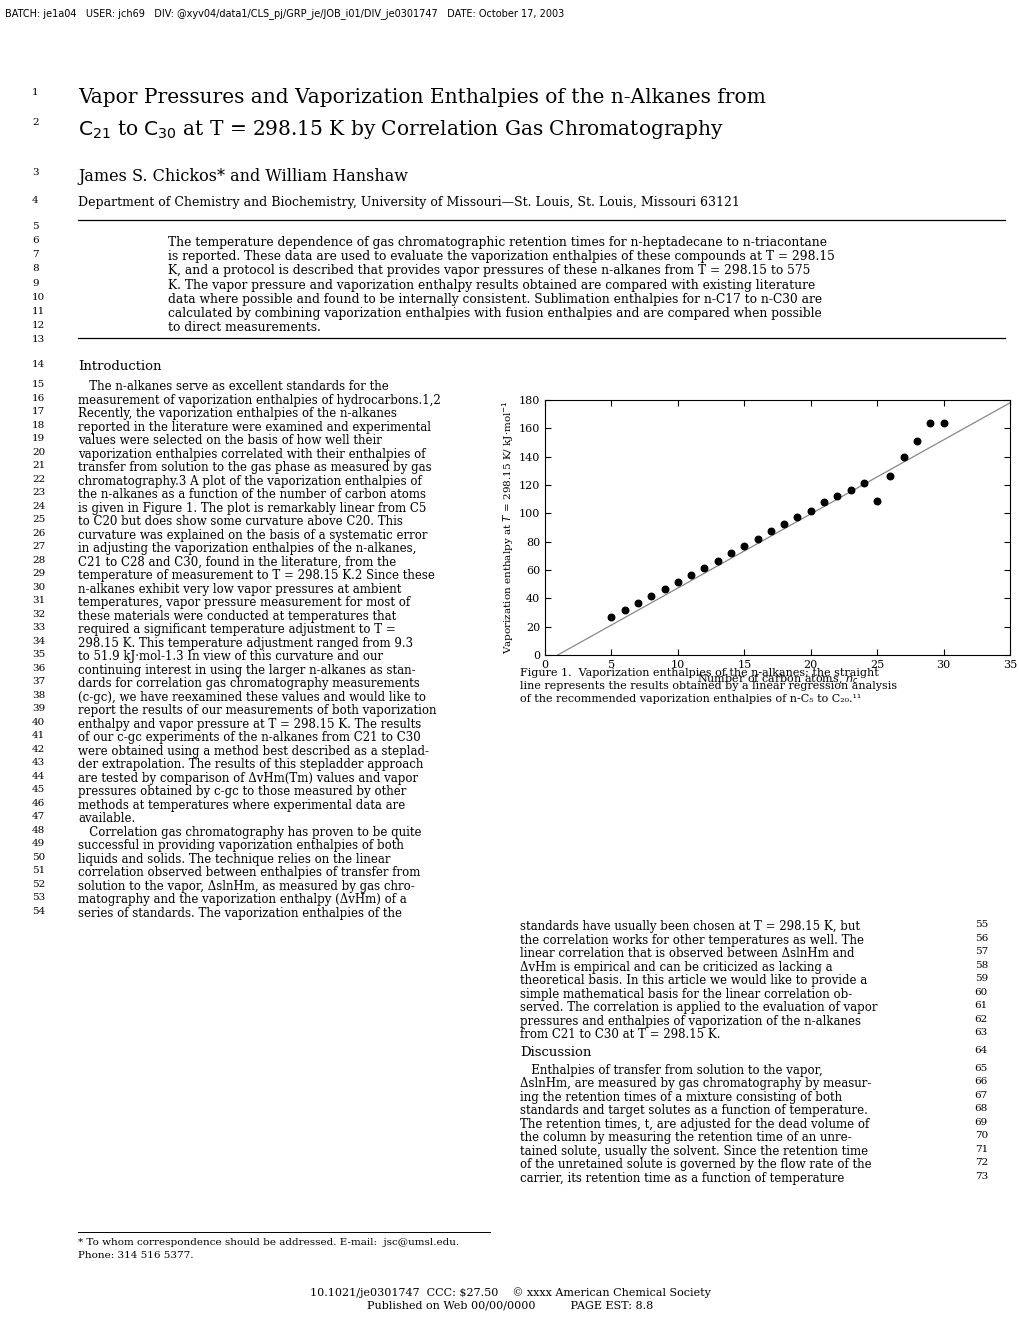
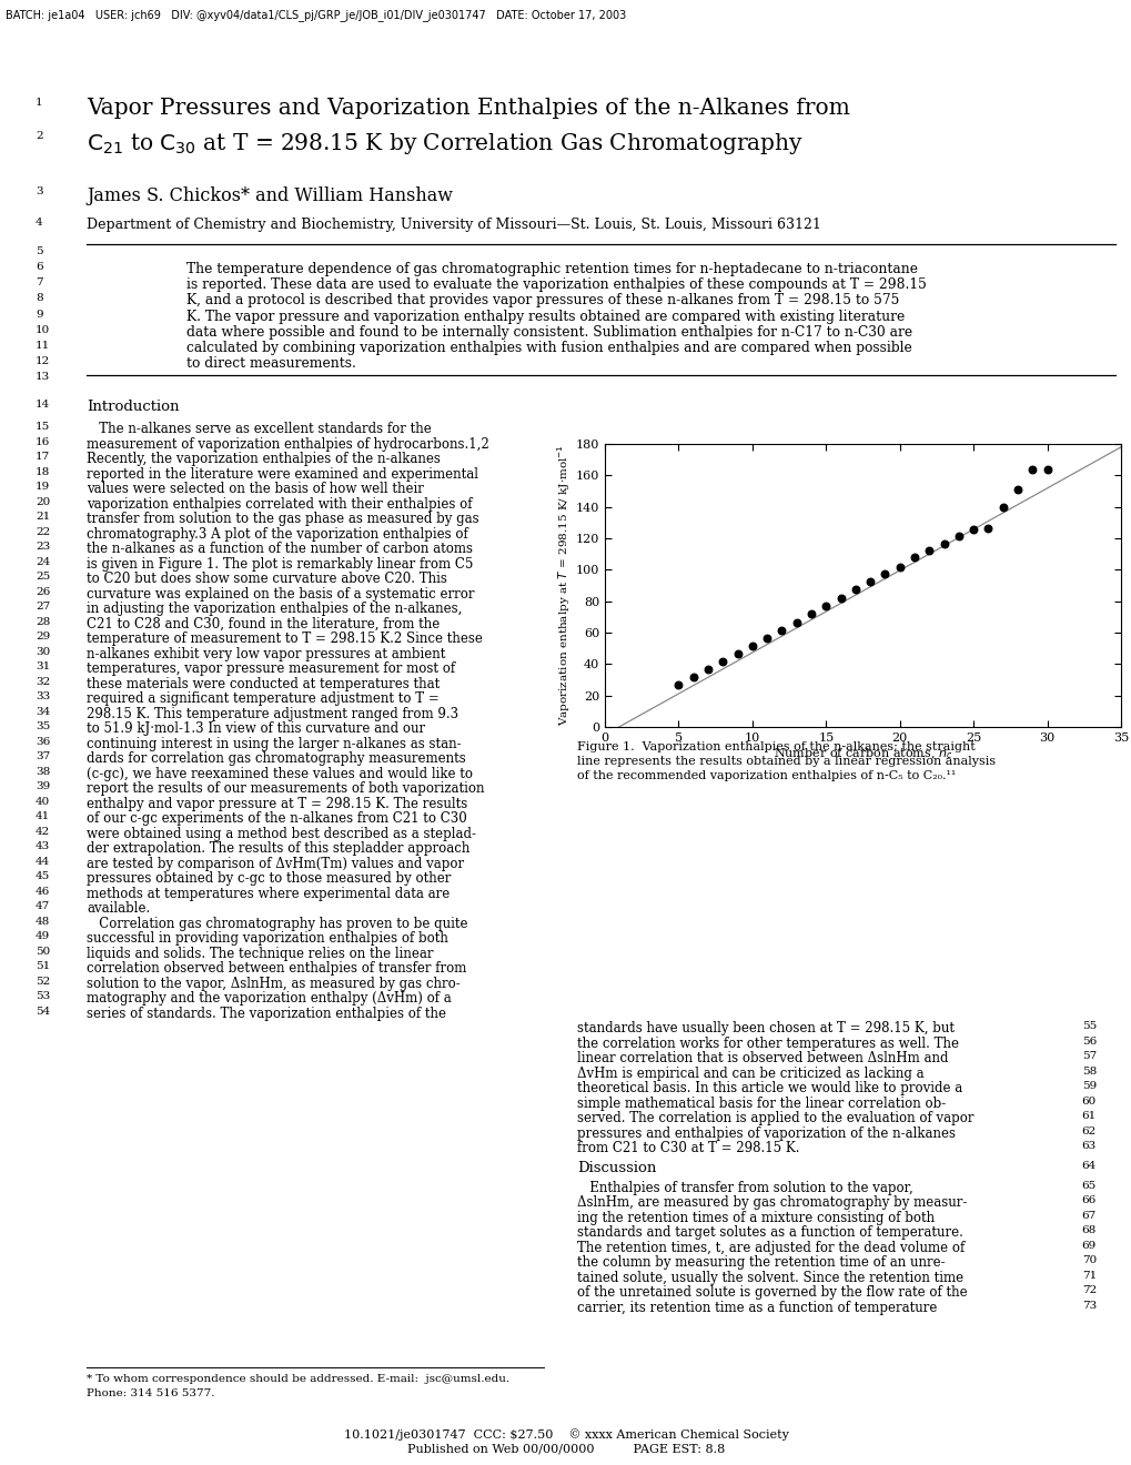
25: 109 -> 126
